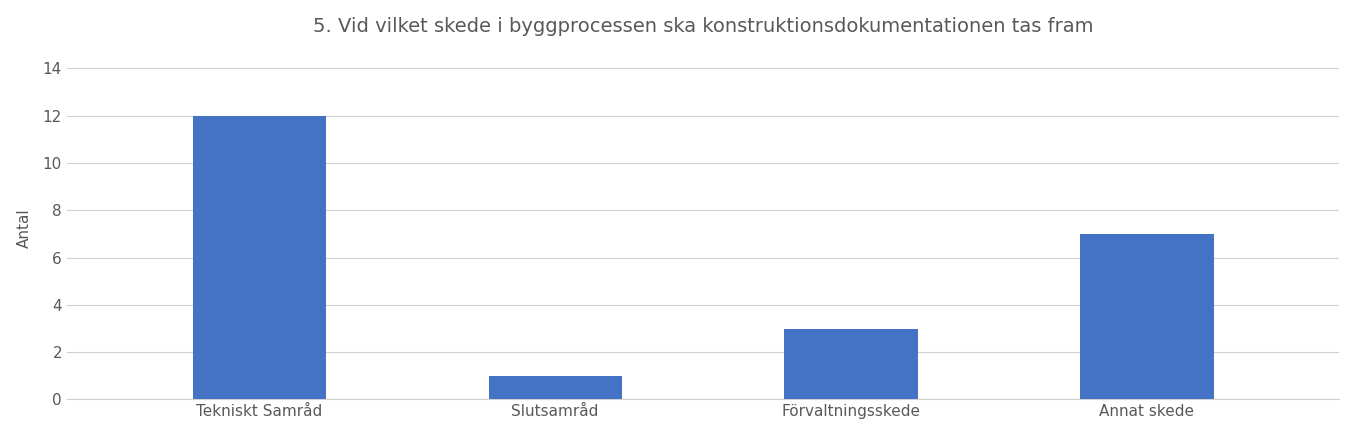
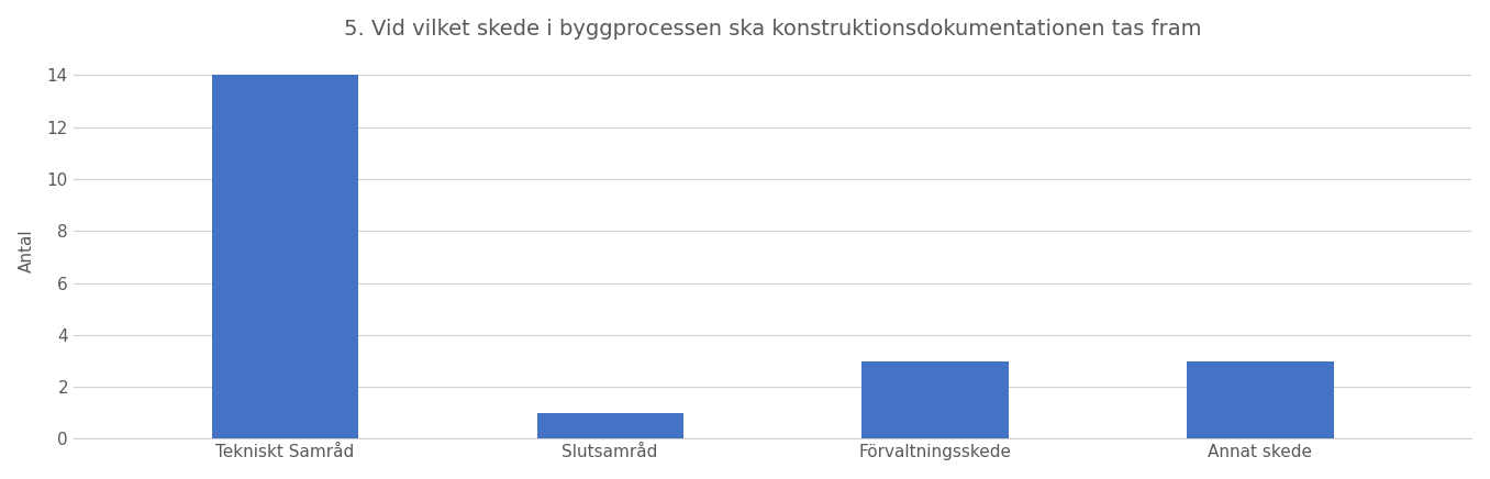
Tekniskt Samråd: 12 -> 14
Annat skede: 7 -> 3
